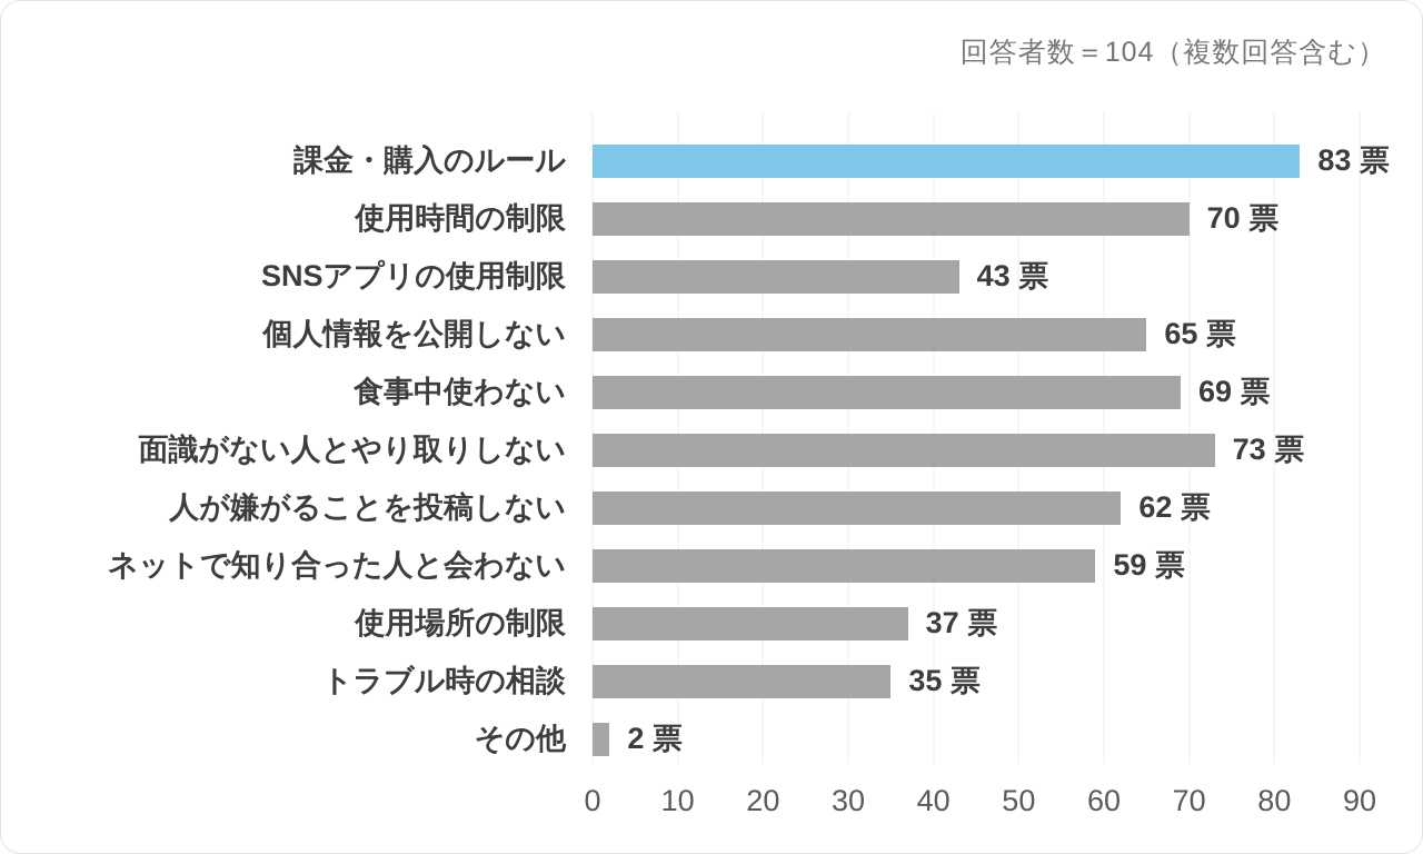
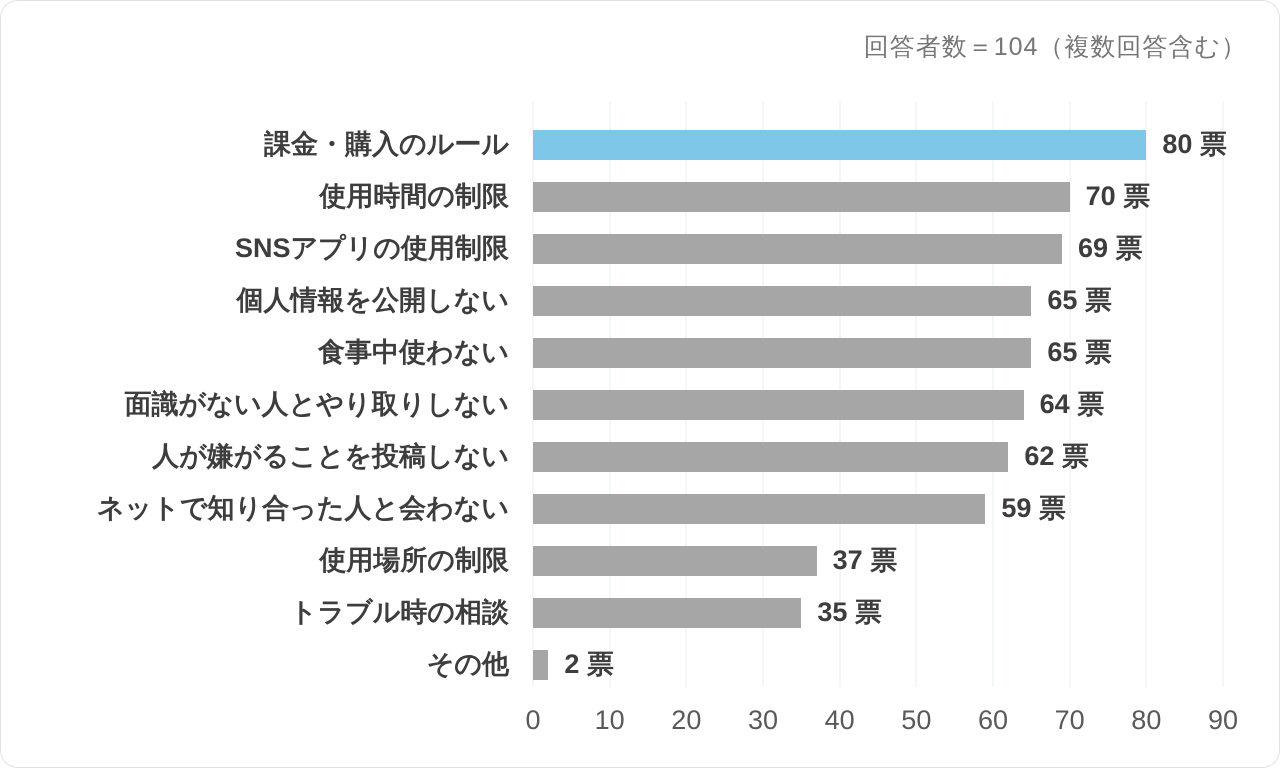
課金・購入のルール: 83 -> 80
SNSアプリの使用制限: 43 -> 69
食事中使わない: 69 -> 65
面識がない人とやり取りしない: 73 -> 64
